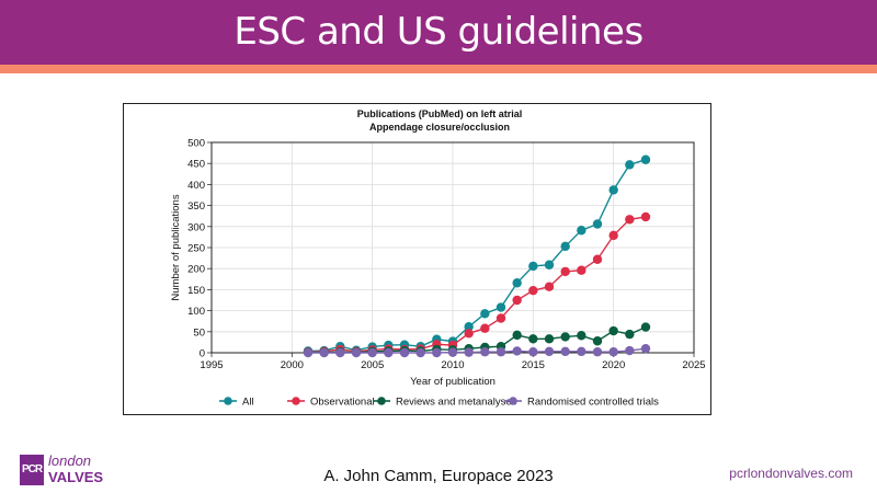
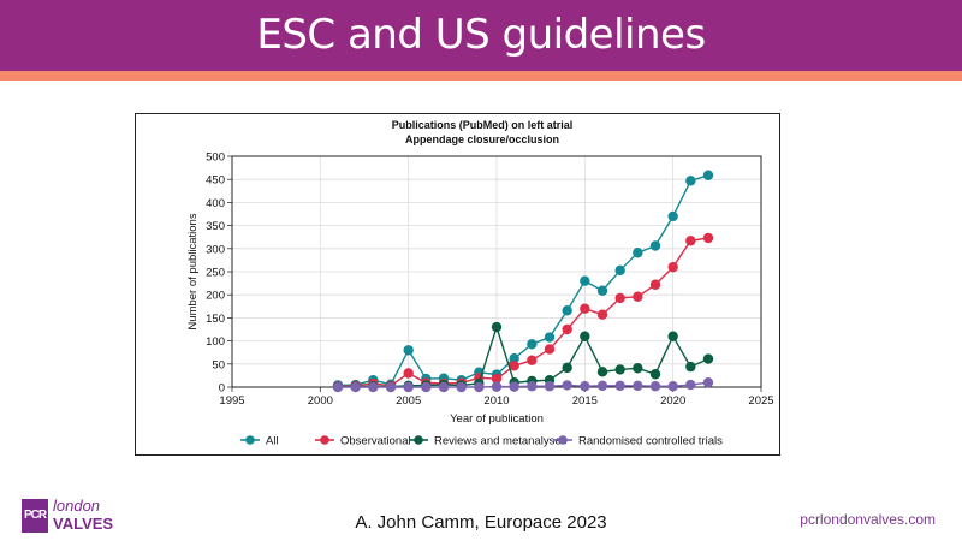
All/2005: 10 -> 80
Observational/2005: 10 -> 30
Reviews and metanalyses/2010: 10 -> 130
All/2015: 210 -> 230
Observational/2015: 150 -> 170
Reviews and metanalyses/2015: 30 -> 110
All/2020: 390 -> 370
Observational/2020: 280 -> 260
Reviews and metanalyses/2020: 50 -> 110
